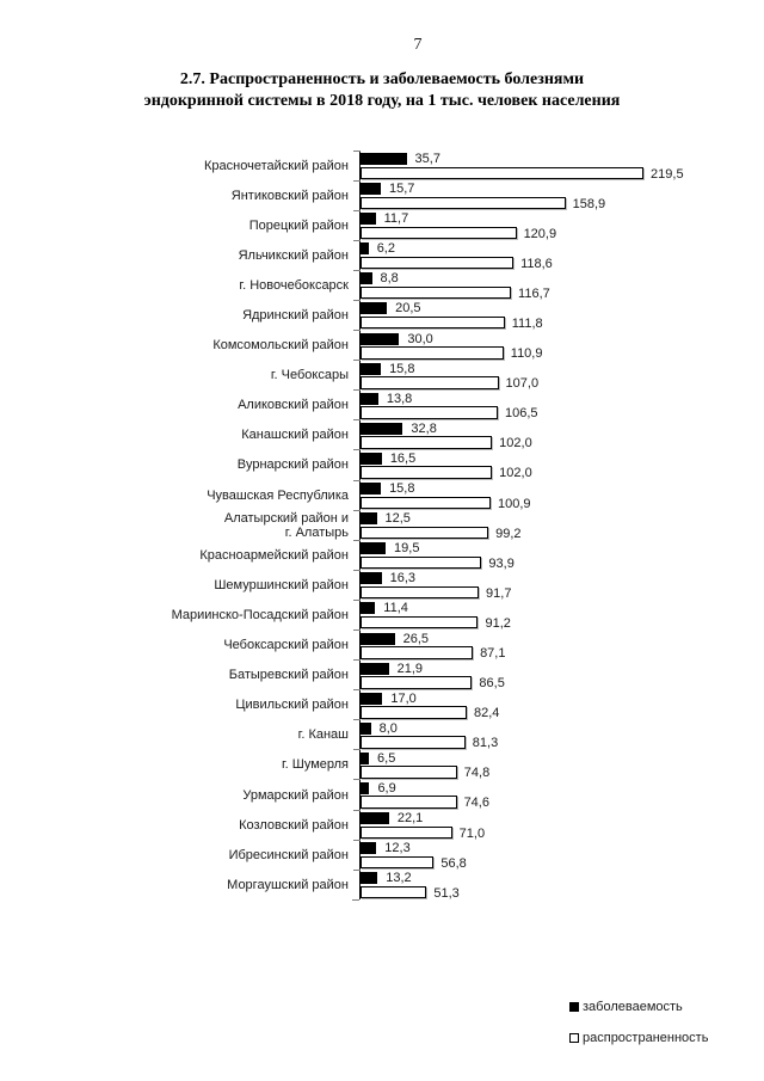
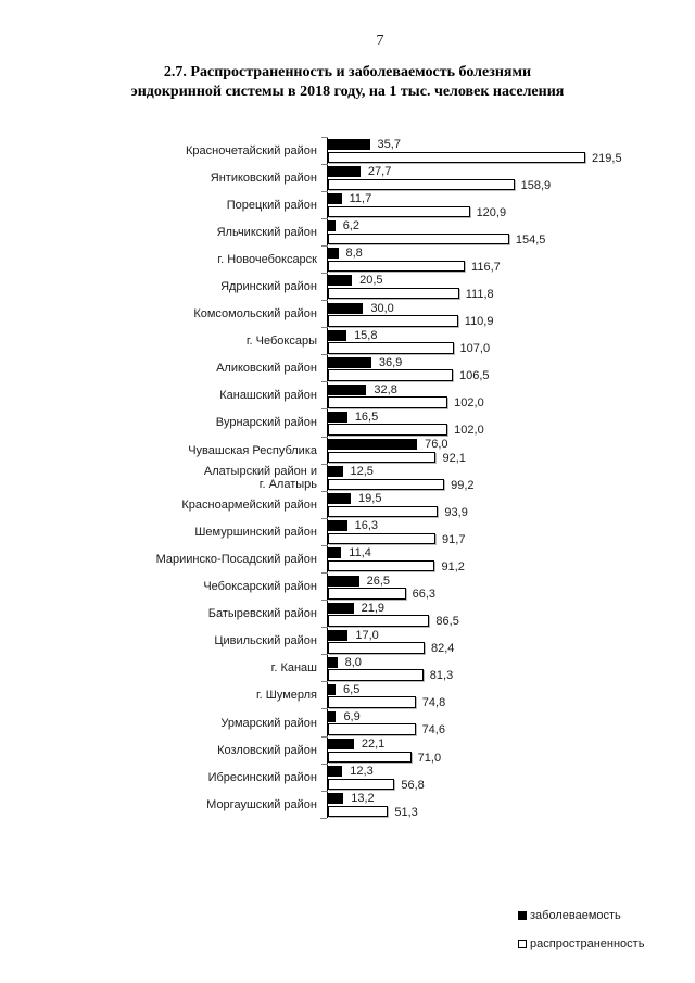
заболеваемость/Янтиковский район: 15,7 -> 27,7
распространенность/Яльчикский район: 118,6 -> 154,5
заболеваемость/Аликовский район: 13,8 -> 36,9
заболеваемость/Чувашская Республика: 15,8 -> 76,0
распространенность/Чувашская Республика: 100,9 -> 92,1
распространенность/Чебоксарский район: 87,1 -> 66,3
